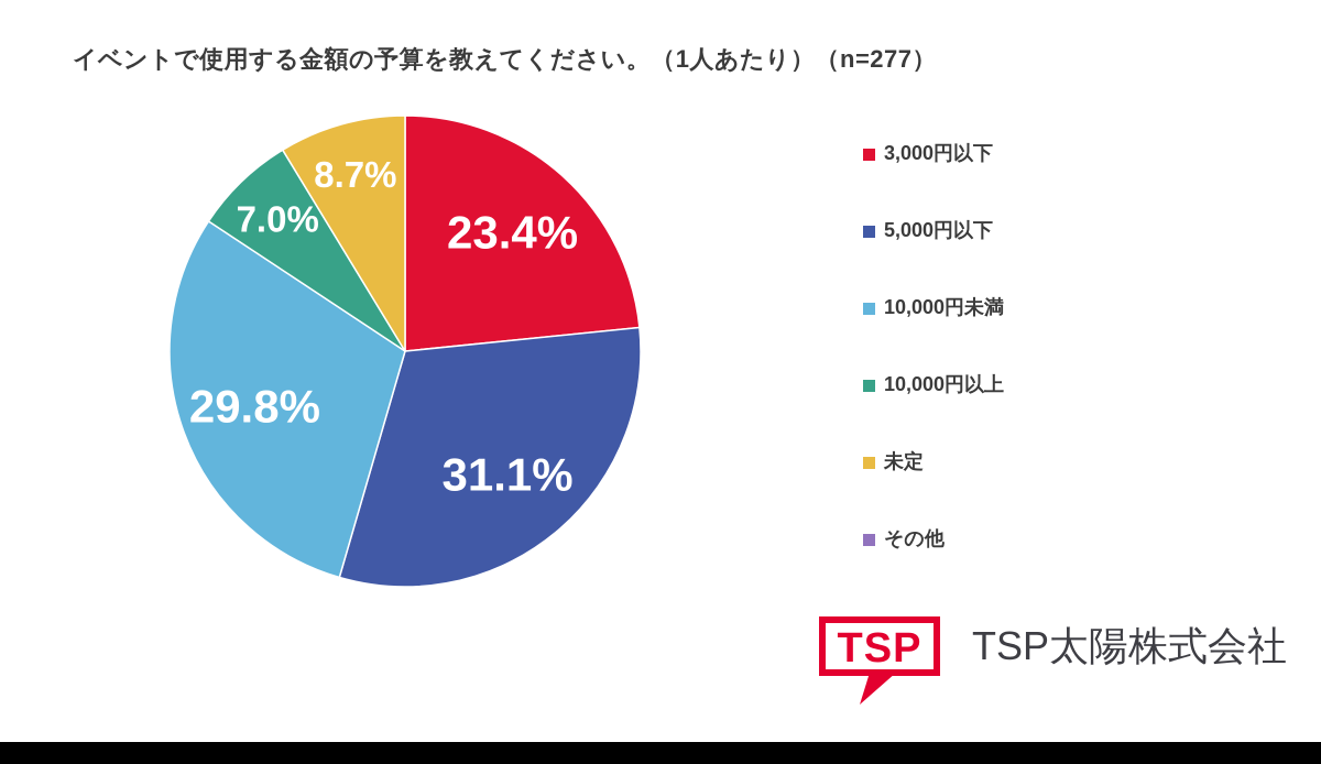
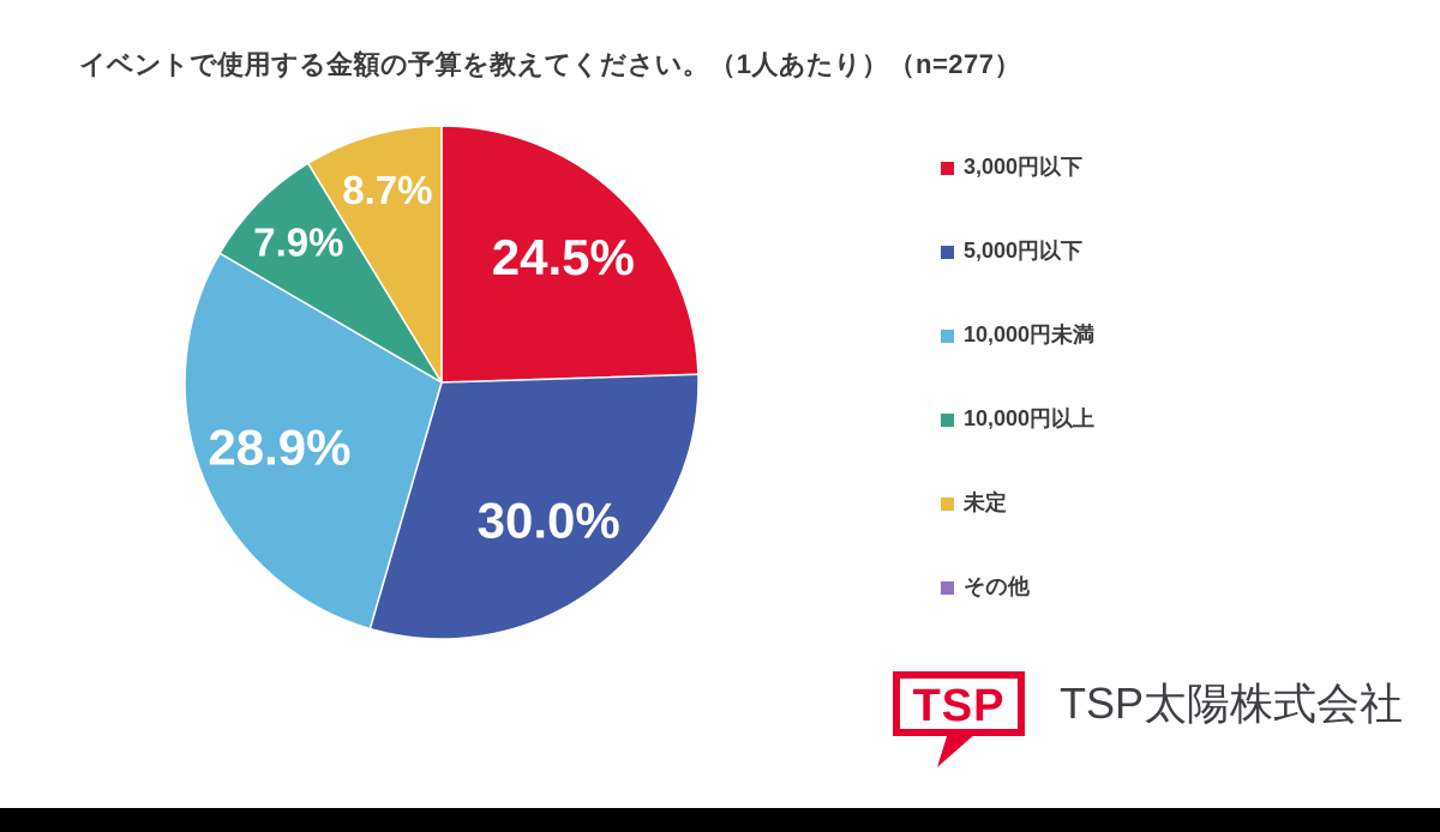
3,000円以下: 23.4% -> 24.5%
5,000円以下: 31.1% -> 30.0%
10,000円未満: 29.8% -> 28.9%
10,000円以上: 7.0% -> 7.9%
